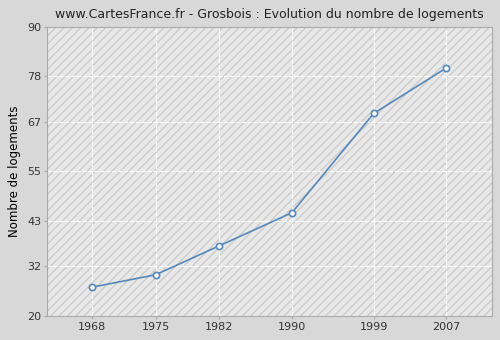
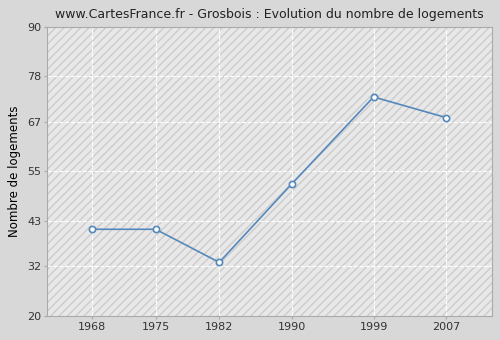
1968: 27 -> 41
1975: 30 -> 41
1982: 37 -> 33
1990: 45 -> 52
1999: 69 -> 73
2007: 80 -> 68
